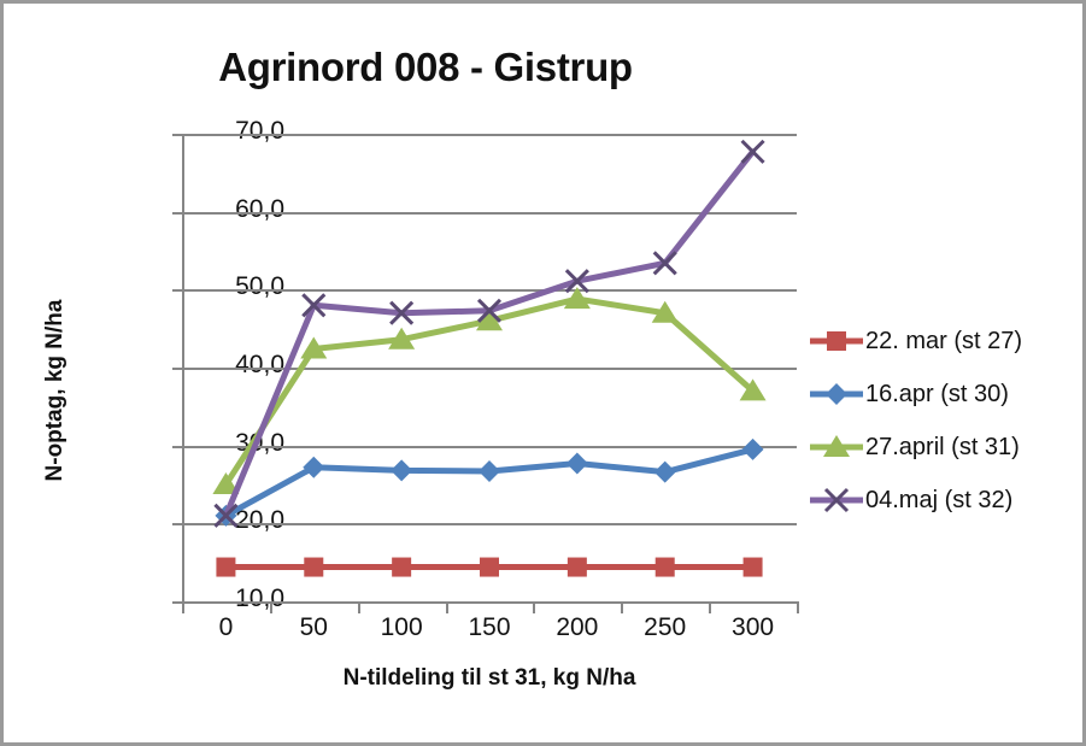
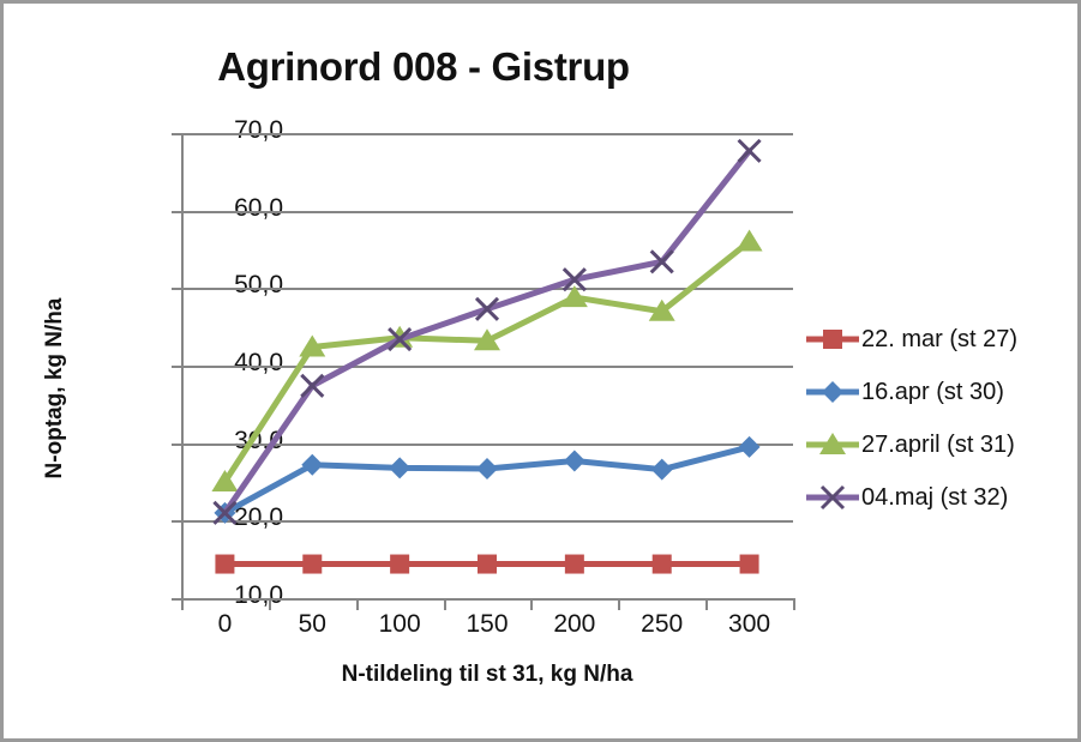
04.maj (st 32)/50: 48 -> 37
04.maj (st 32)/100: 47 -> 43
27.april (st 31)/150: 46 -> 43
27.april (st 31)/300: 37 -> 56
